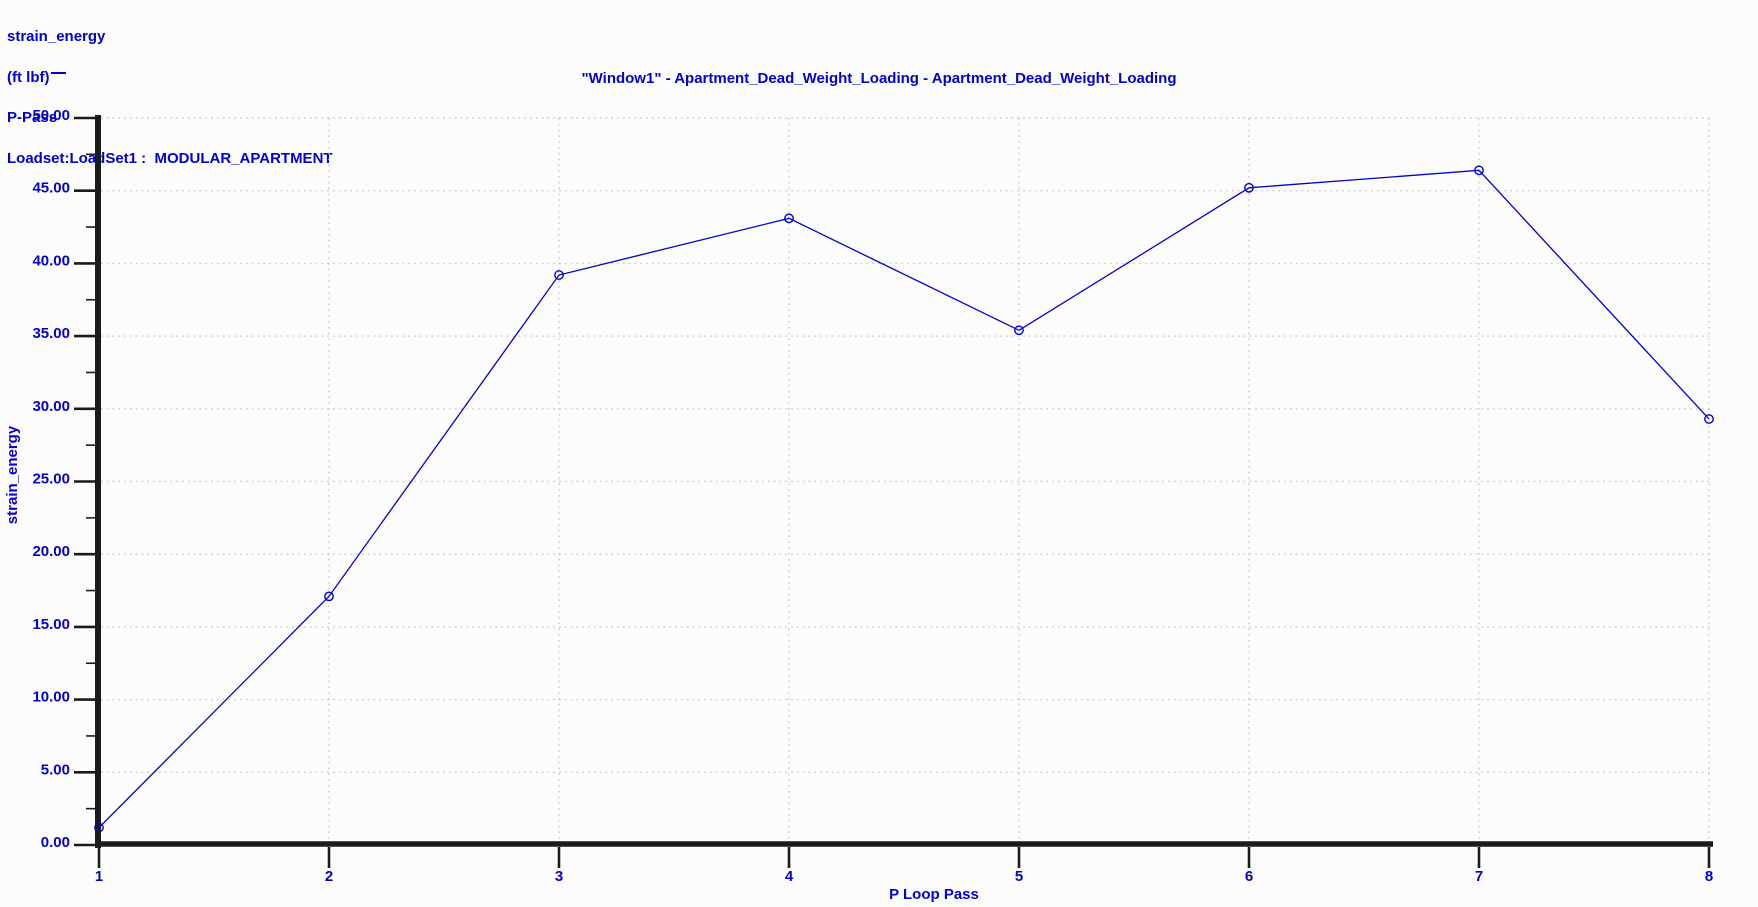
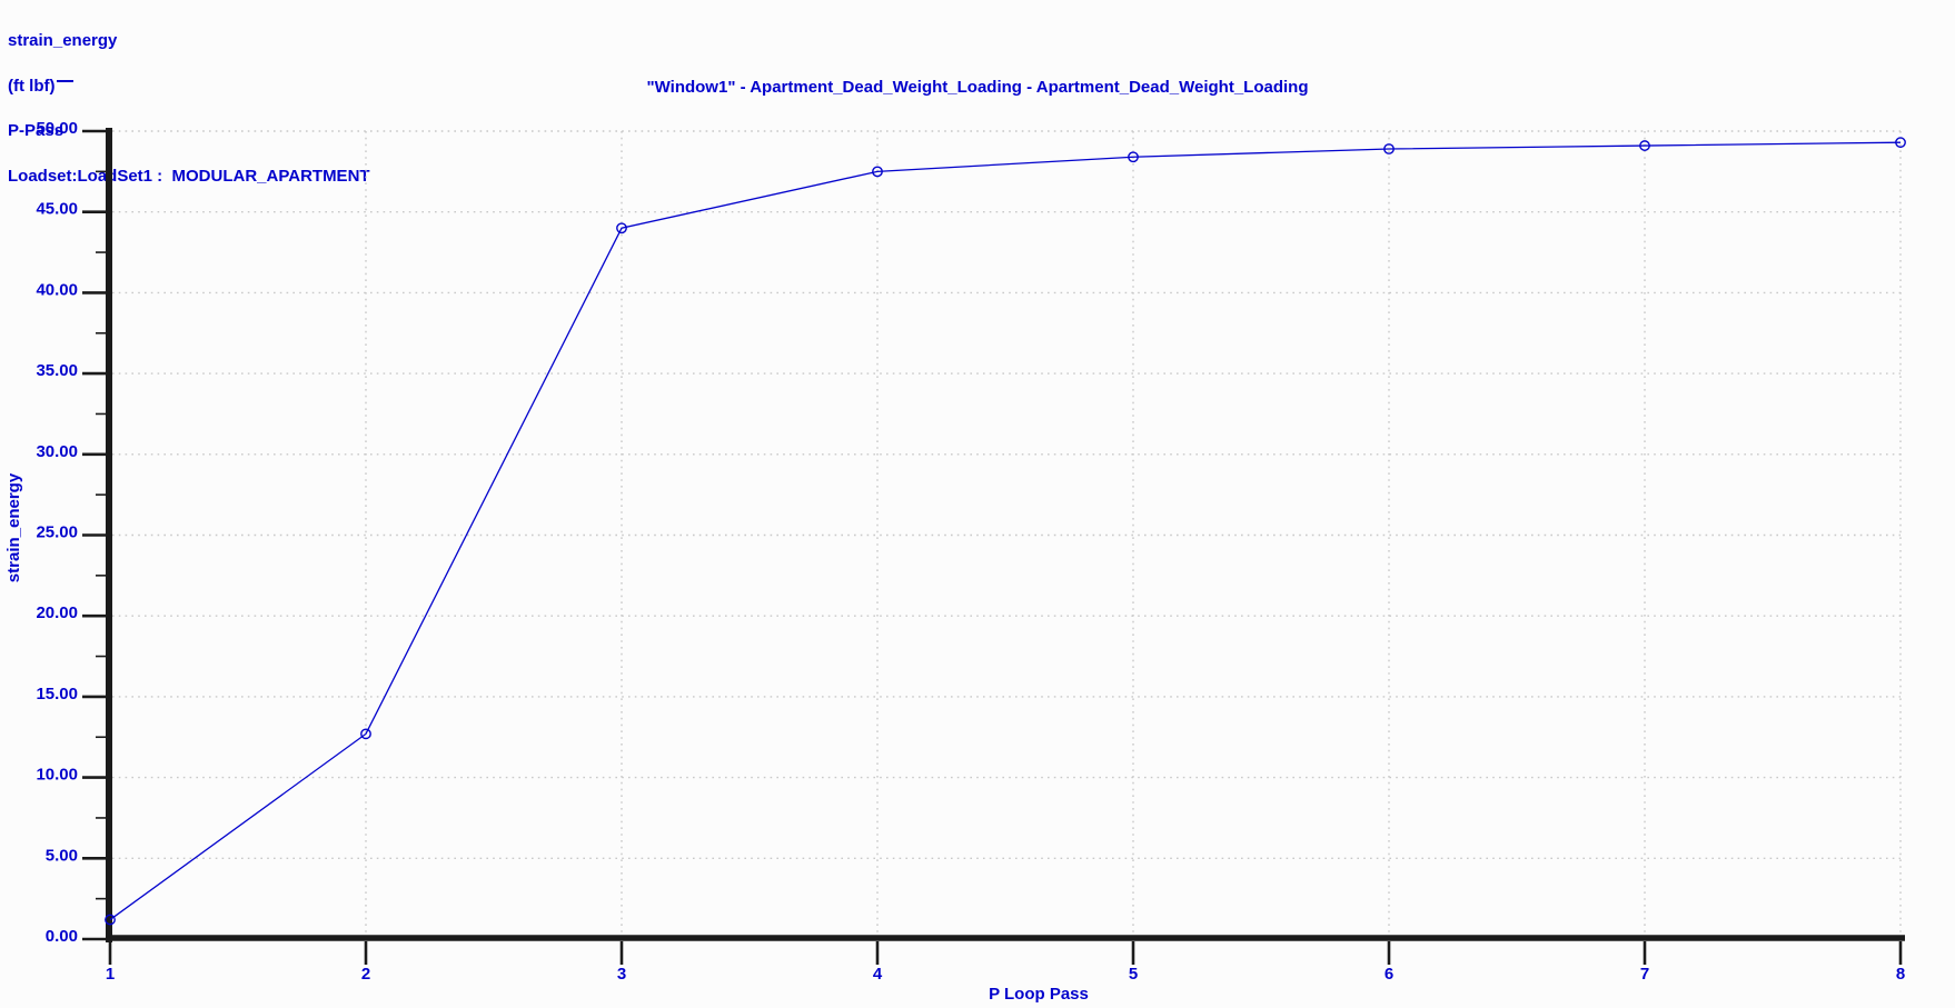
2: 17.1 -> 12.7
3: 39.2 -> 44.0
4: 43.1 -> 47.5
5: 35.4 -> 48.4
6: 45.2 -> 48.9
7: 46.4 -> 49.1
8: 29.3 -> 49.3
